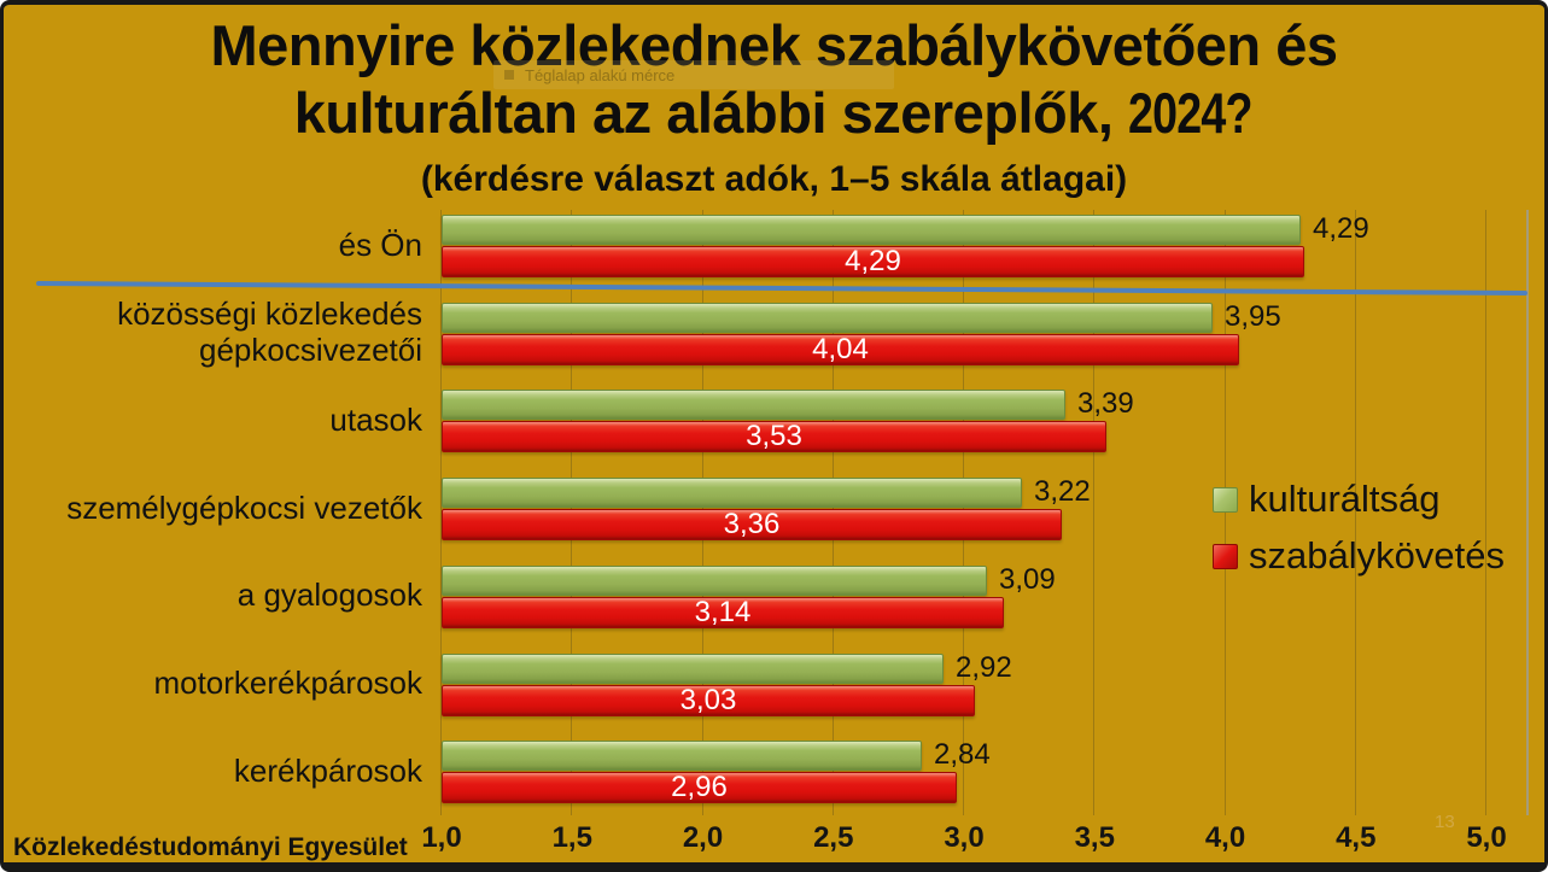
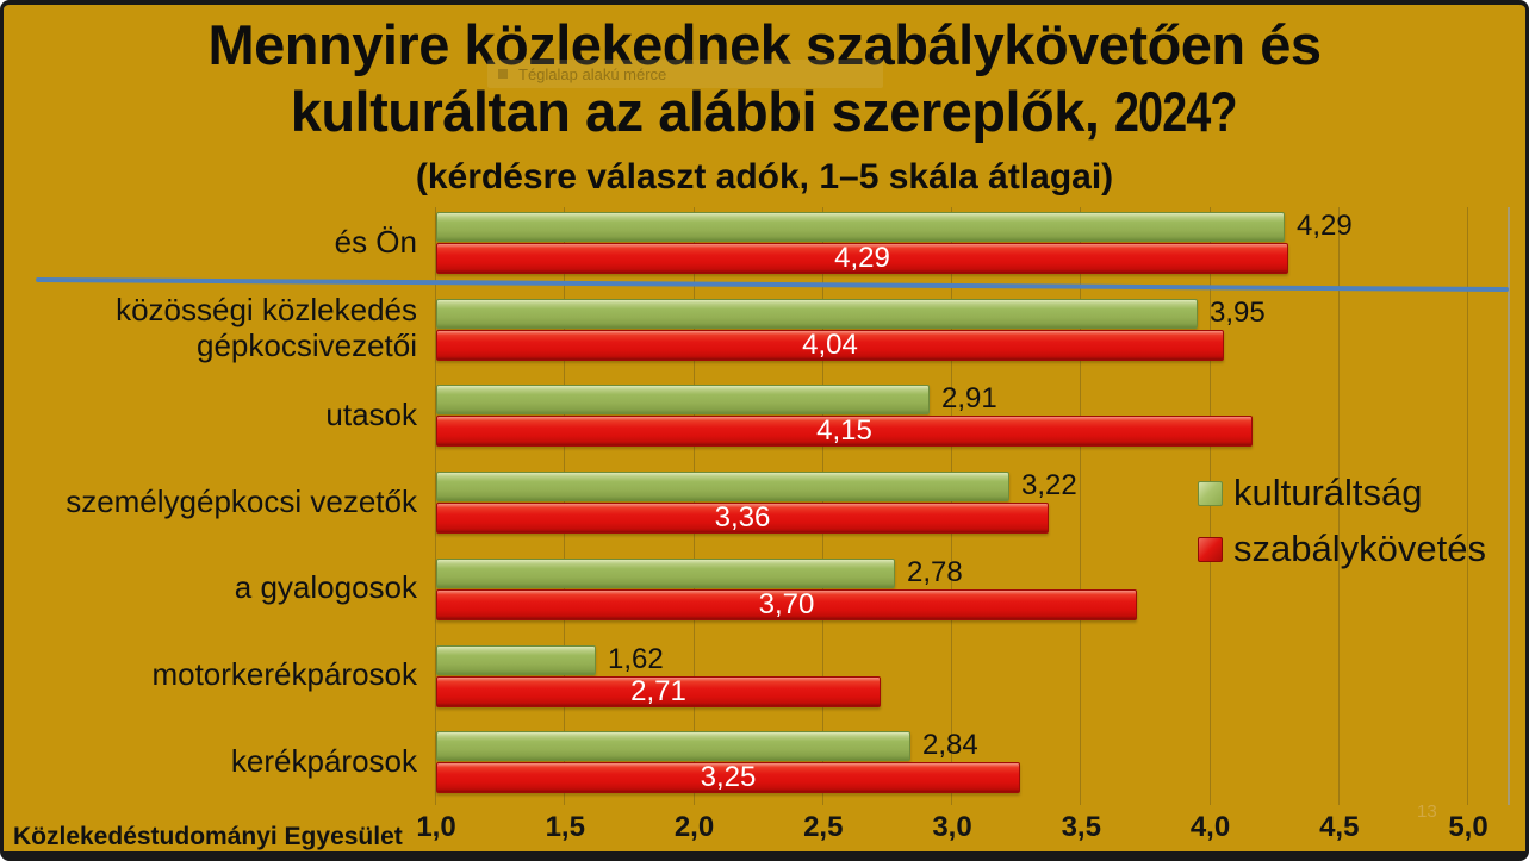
kulturáltság/utasok: 3,39 -> 2,91
szabálykövetés/utasok: 3,53 -> 4,15
kulturáltság/a gyalogosok: 3,09 -> 2,78
szabálykövetés/a gyalogosok: 3,14 -> 3,70
kulturáltság/motorkerékpárosok: 2,92 -> 1,62
szabálykövetés/motorkerékpárosok: 3,03 -> 2,71
szabálykövetés/kerékpárosok: 2,96 -> 3,25
